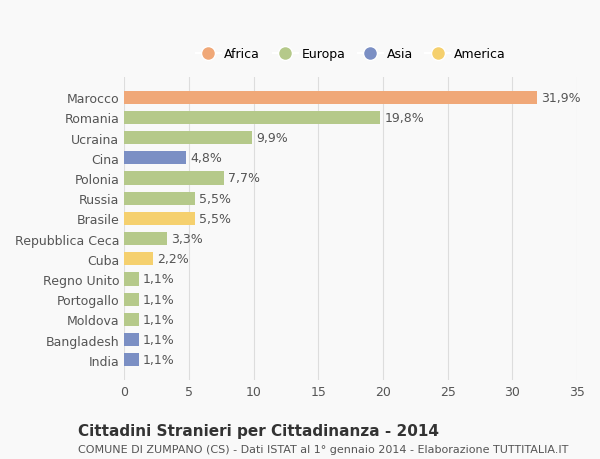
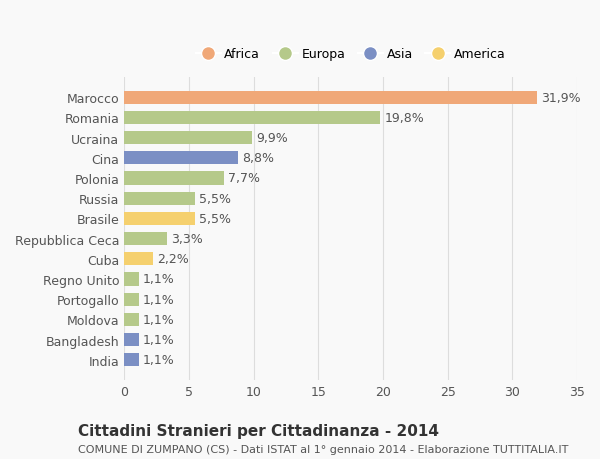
Cina: 4,8% -> 8,8%
